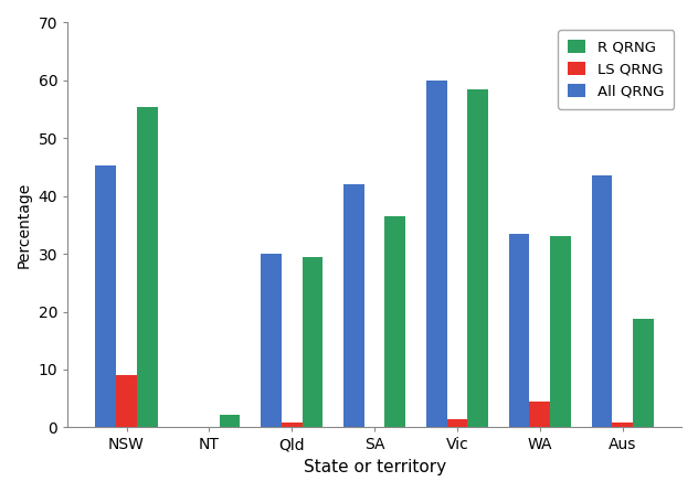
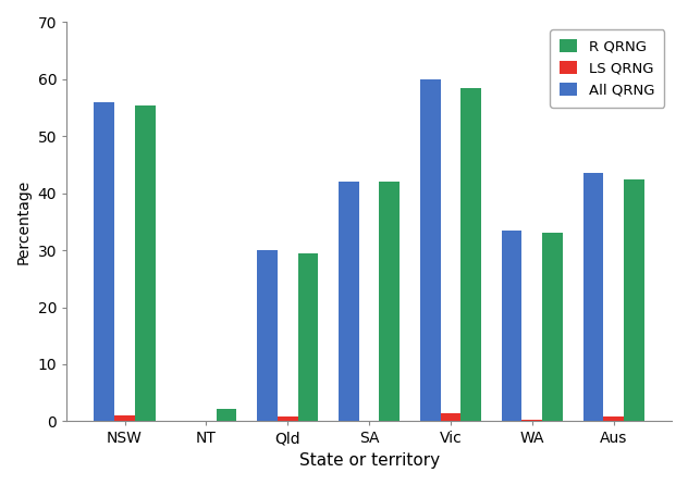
All QRNG/NSW: 45.2 -> 56.0
LS QRNG/NSW: 9.0 -> 1.0
R QRNG/SA: 36.6 -> 42.0
LS QRNG/WA: 4.4 -> 0.3
R QRNG/Aus: 18.8 -> 42.5
